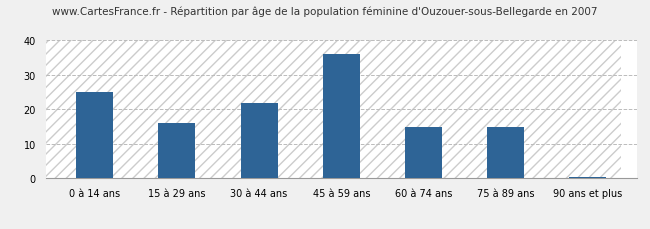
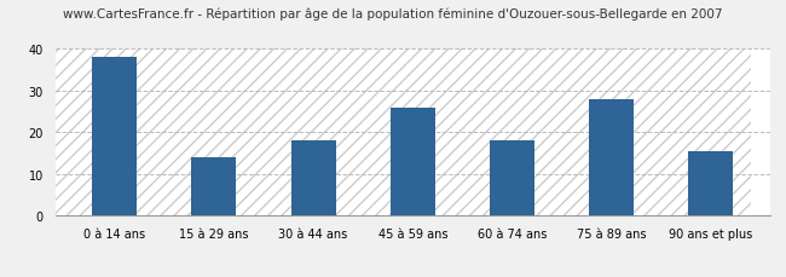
0 à 14 ans: 25.0 -> 38.0
15 à 29 ans: 16.0 -> 14.0
30 à 44 ans: 22.0 -> 18.0
45 à 59 ans: 36.0 -> 26.0
60 à 74 ans: 15.0 -> 18.0
75 à 89 ans: 15.0 -> 28.0
90 ans et plus: 0.5 -> 15.5
